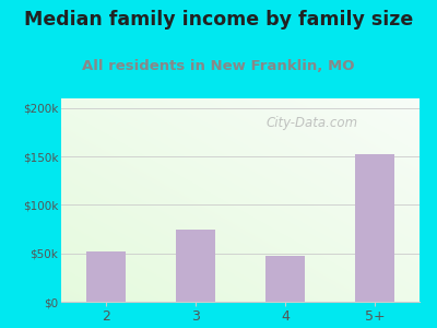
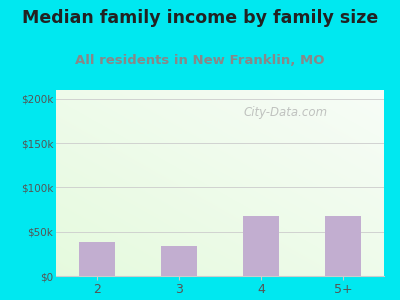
2: $52k -> $38k
3: $75k -> $34k
4: $47k -> $68k
5+: $152k -> $68k
